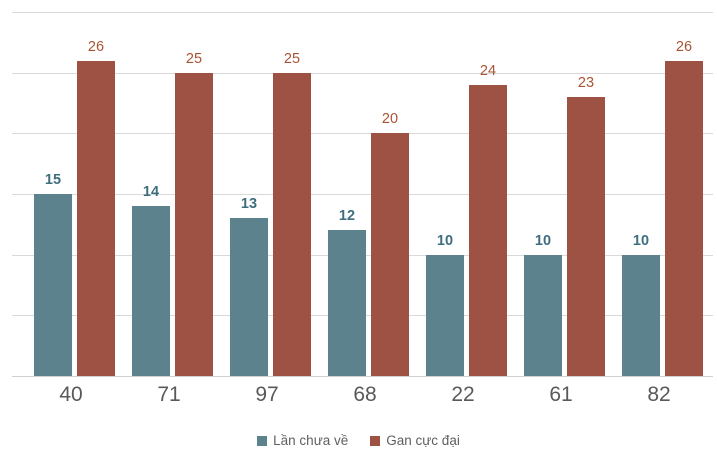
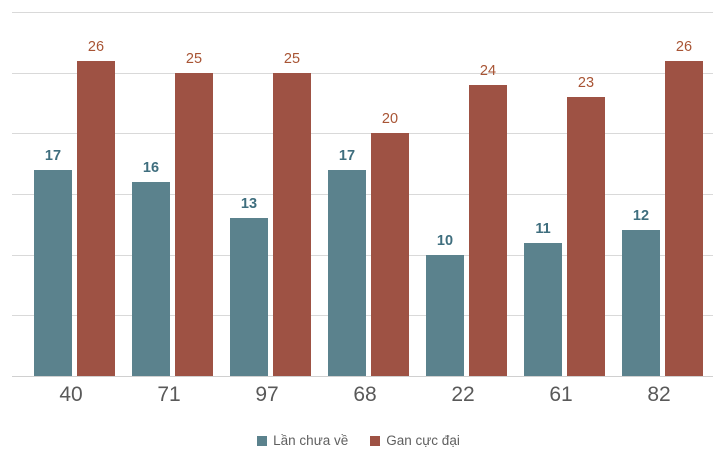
Lần chưa về/40: 15 -> 17
Lần chưa về/71: 14 -> 16
Lần chưa về/68: 12 -> 17
Lần chưa về/61: 10 -> 11
Lần chưa về/82: 10 -> 12
